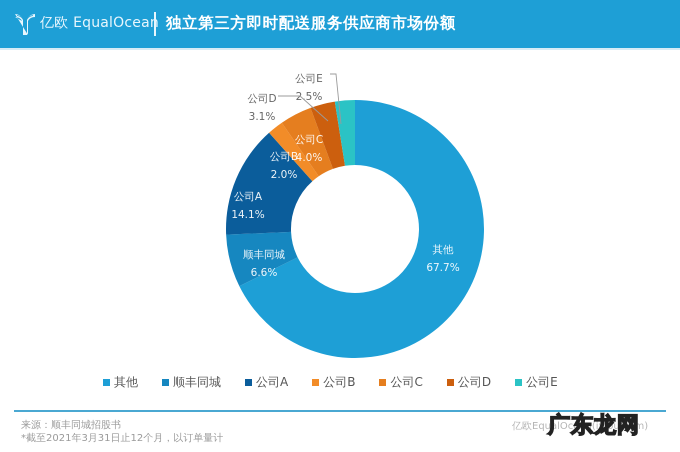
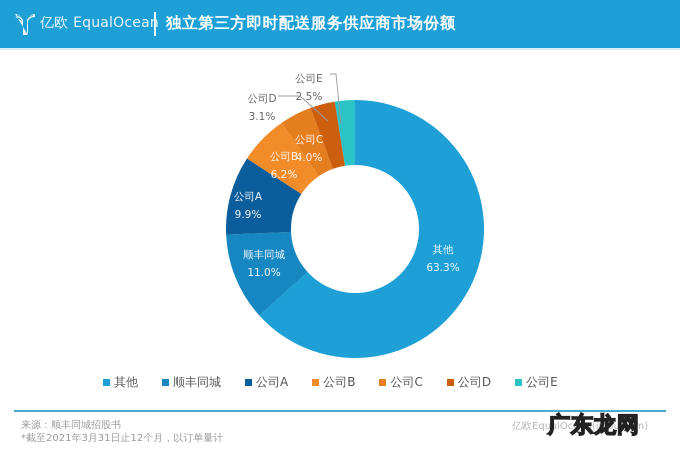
其他: 67.7% -> 63.3%
顺丰同城: 6.6% -> 11.0%
公司A: 14.1% -> 9.9%
公司B: 2.0% -> 6.2%
